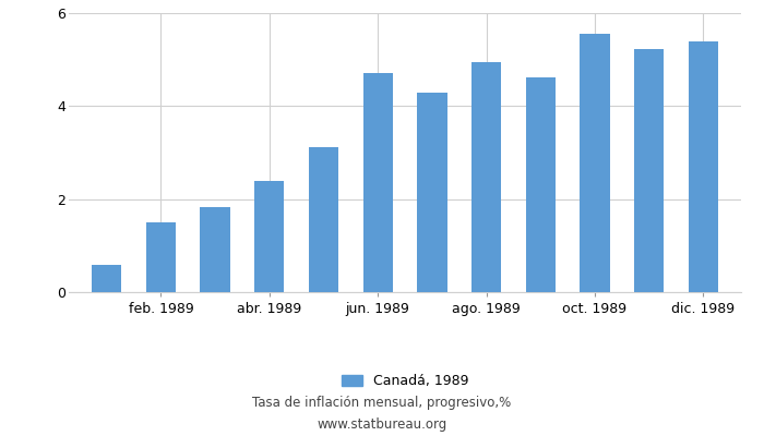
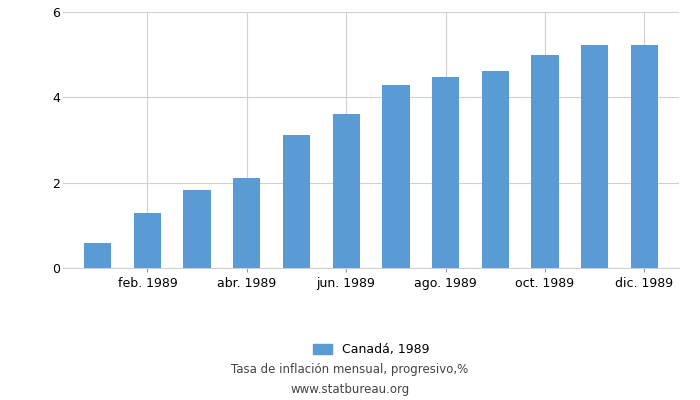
feb. 1989: 1.50 -> 1.30
abr. 1989: 2.40 -> 2.10
jun. 1989: 4.70 -> 3.60
ago. 1989: 4.95 -> 4.48
oct. 1989: 5.55 -> 5.00
dic. 1989: 5.40 -> 5.22
